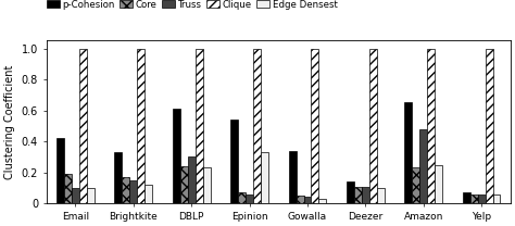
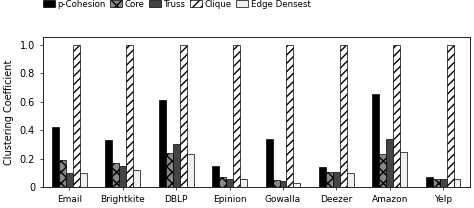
p-Cohesion/Epinion: 0.54 -> 0.15
Edge Densest/Epinion: 0.33 -> 0.06
Truss/Amazon: 0.48 -> 0.34
